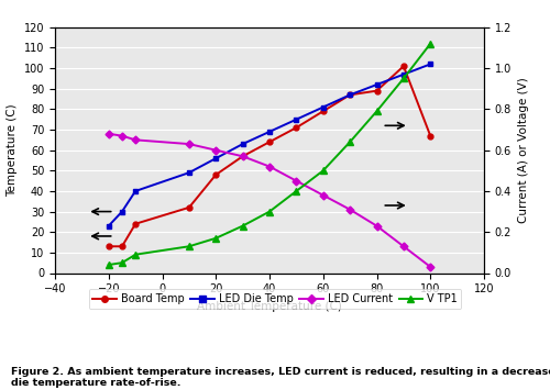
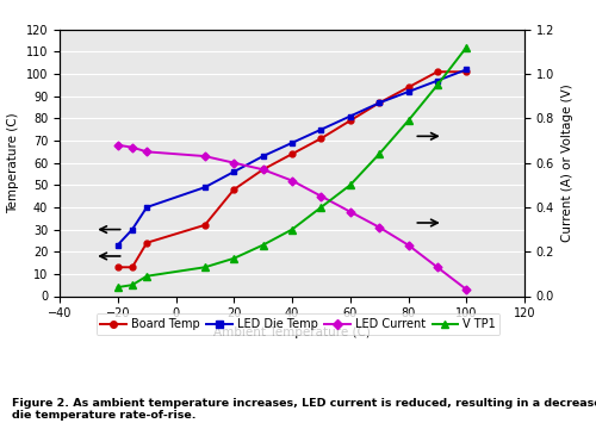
Board Temp/80: 89 -> 94
Board Temp/100: 67 -> 101
